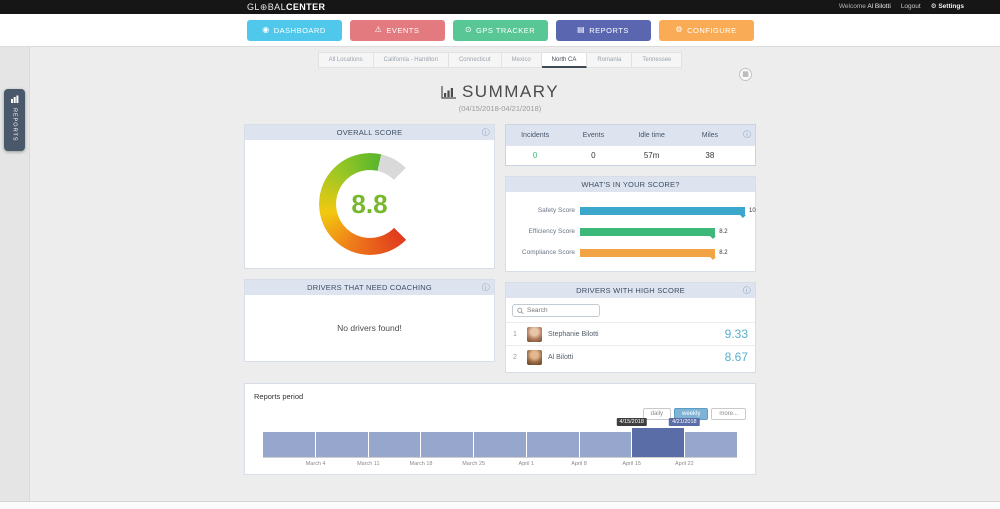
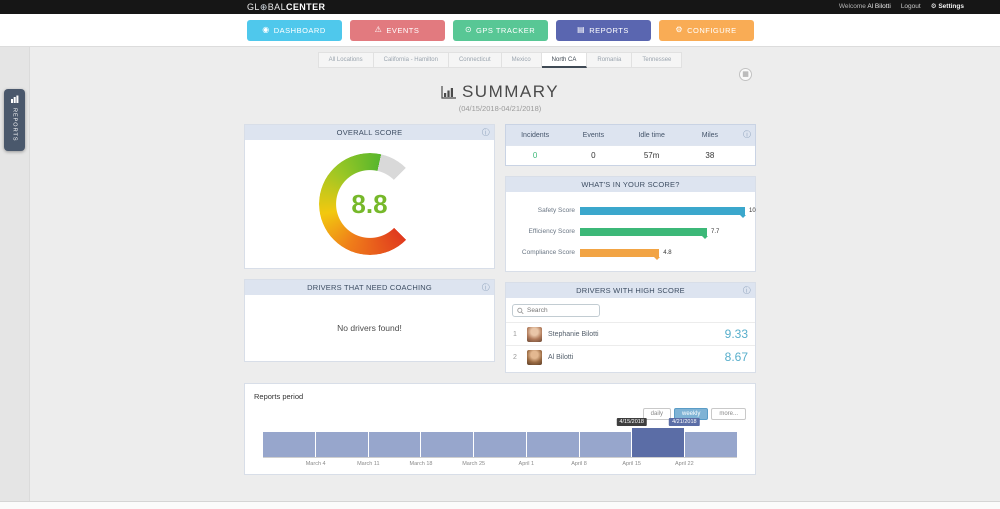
WHAT'S IN YOUR SCORE?/Efficiency Score: 8.2 -> 7.7
WHAT'S IN YOUR SCORE?/Compliance Score: 8.2 -> 4.8
